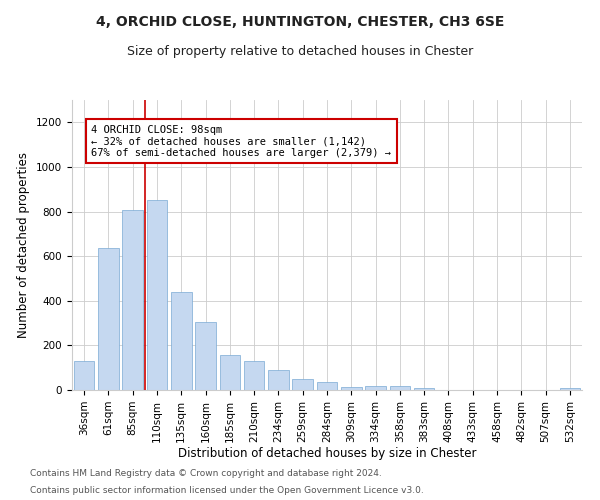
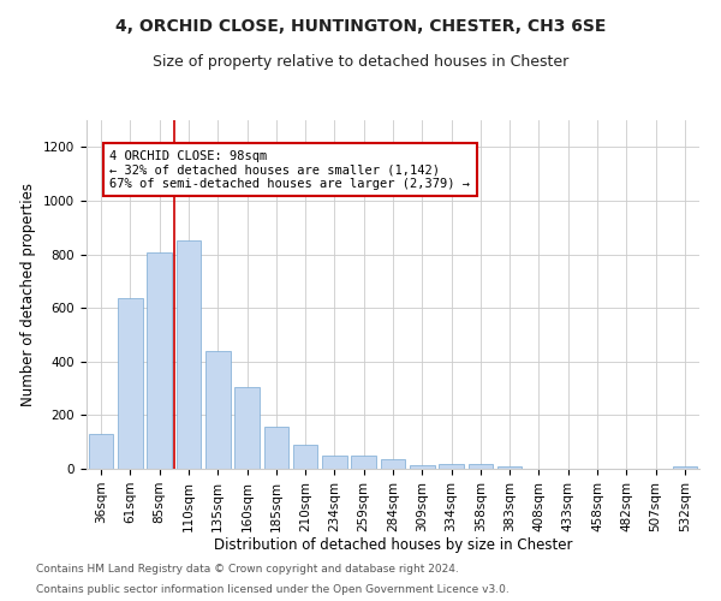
210sqm: 130 -> 90
234sqm: 90 -> 50
